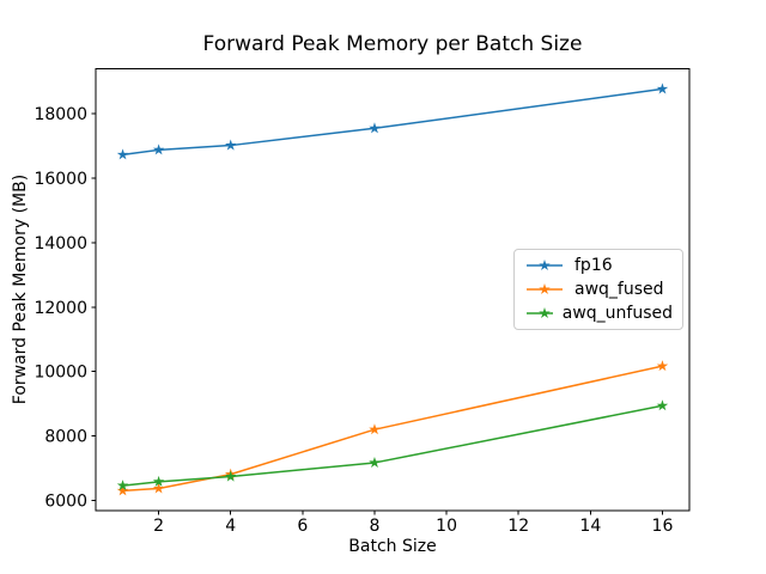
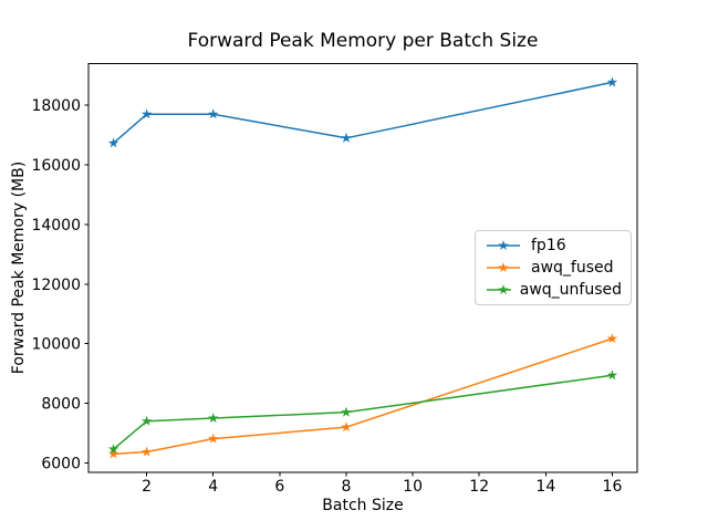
fp16/2: 16900 -> 17700
awq_unfused/2: 6600 -> 7400
fp16/4: 17000 -> 17700
awq_unfused/4: 6700 -> 7500
fp16/8: 17600 -> 16900
awq_fused/8: 8200 -> 7200
awq_unfused/8: 7200 -> 7700
